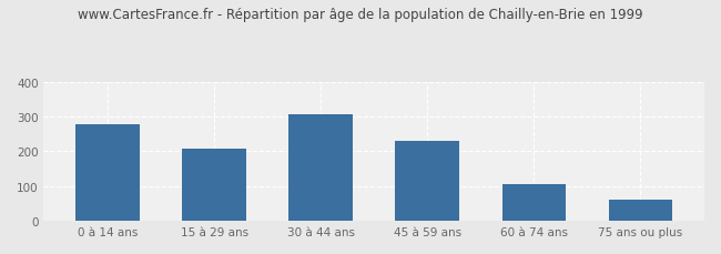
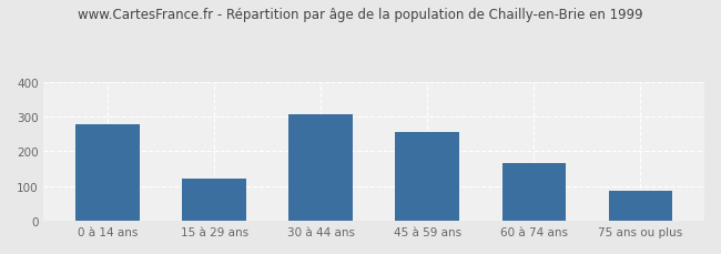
15 à 29 ans: 206 -> 120
45 à 59 ans: 230 -> 255
60 à 74 ans: 107 -> 165
75 ans ou plus: 60 -> 85
